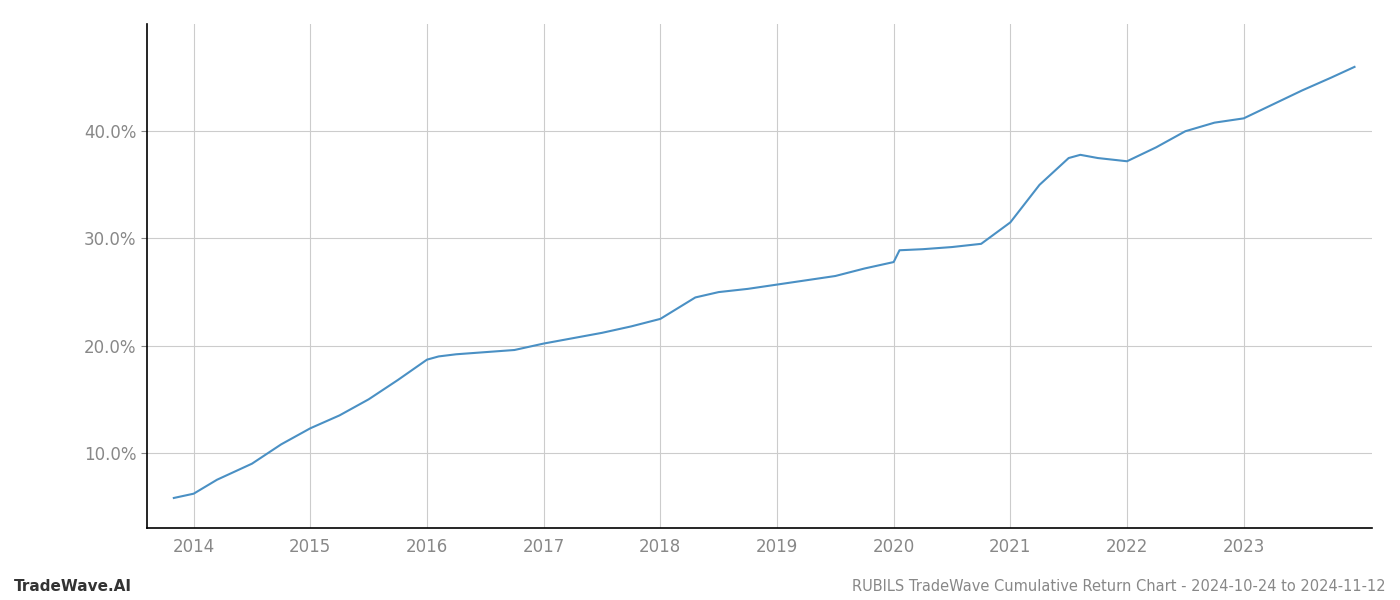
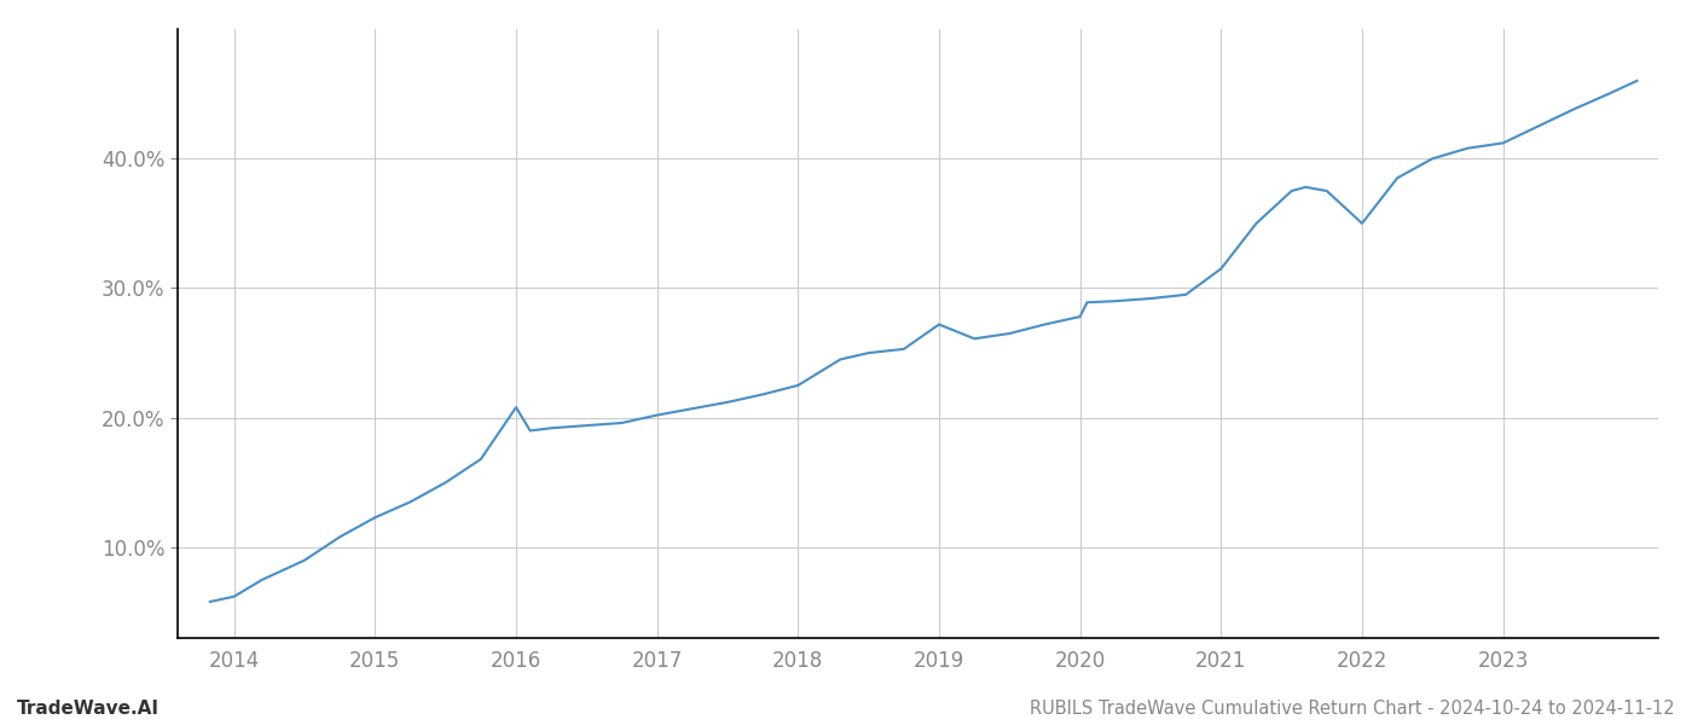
2016: 18.7% -> 20.8%
2019: 25.7% -> 27.2%
2022: 37.2% -> 35.0%
